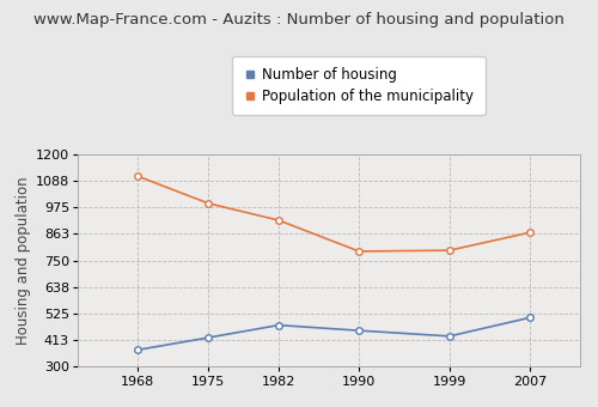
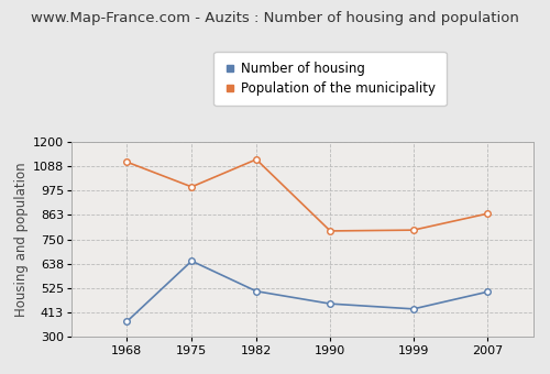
Number of housing/1975: 420 -> 650
Number of housing/1982: 480 -> 510
Population of the municipality/1982: 920 -> 1120
